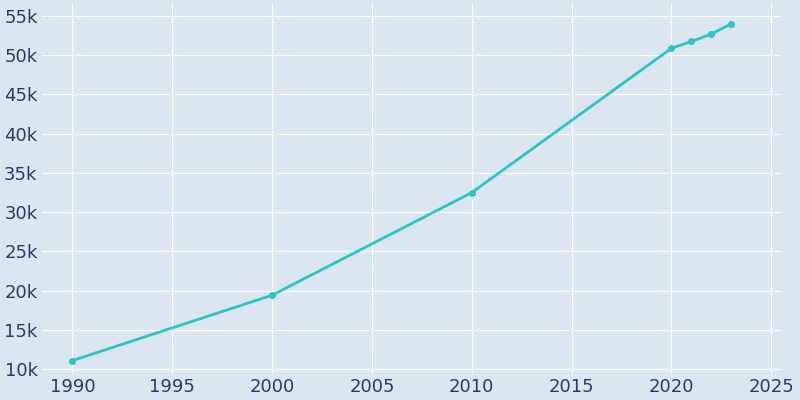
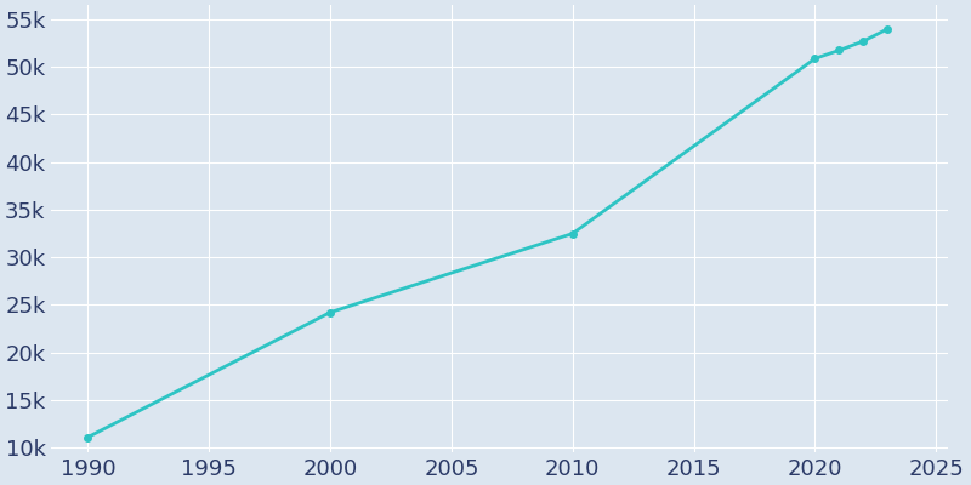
2000: 19.4k -> 24.2k
